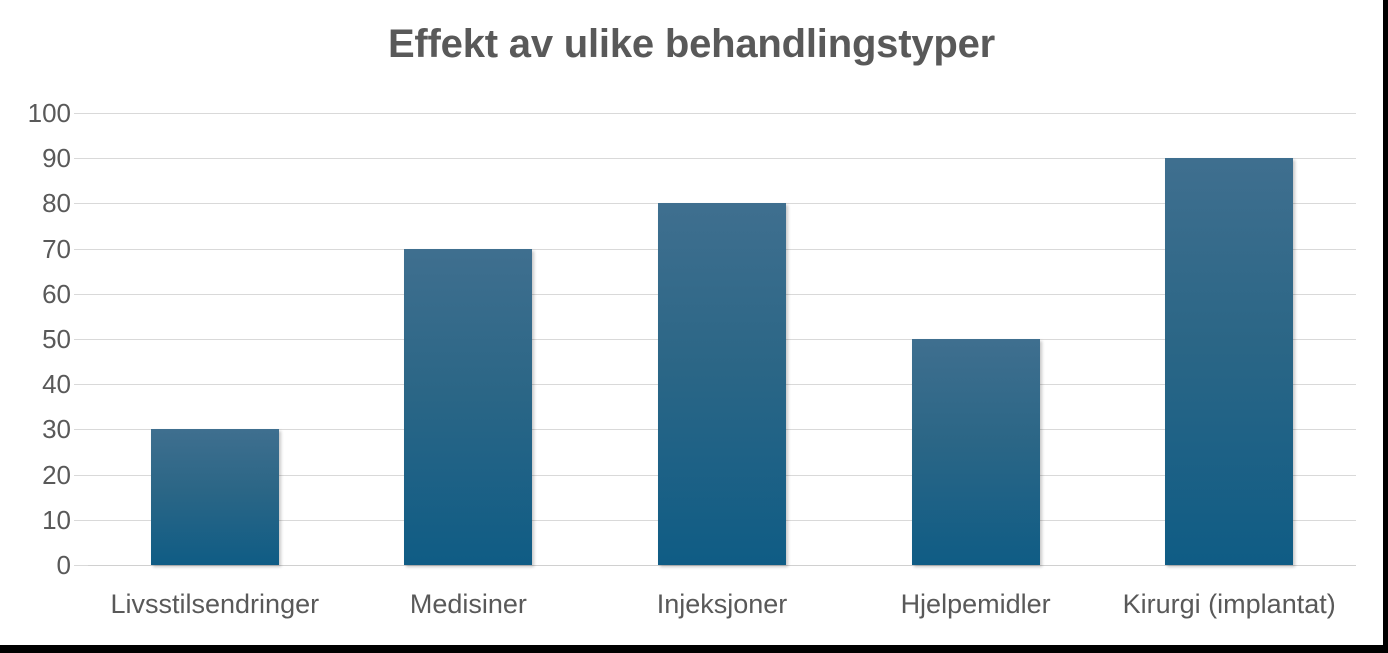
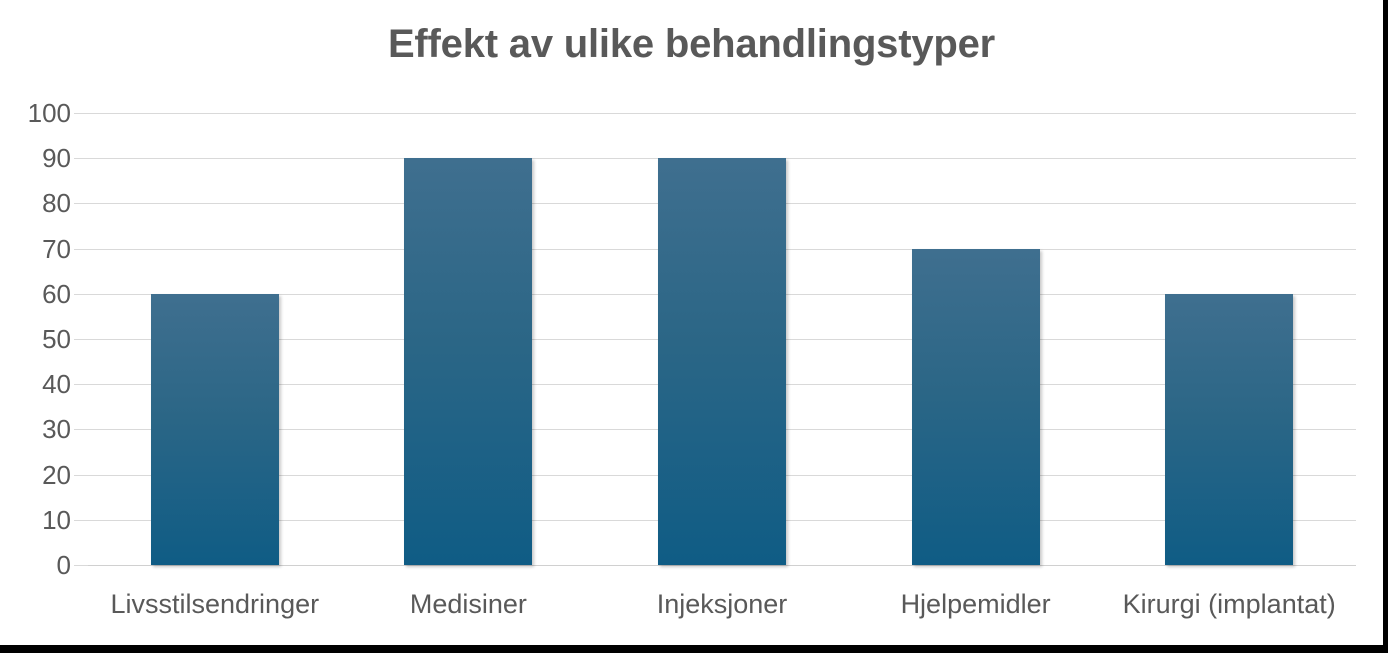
Livsstilsendringer: 30 -> 60
Medisiner: 70 -> 90
Injeksjoner: 80 -> 90
Hjelpemidler: 50 -> 70
Kirurgi (implantat): 90 -> 60
